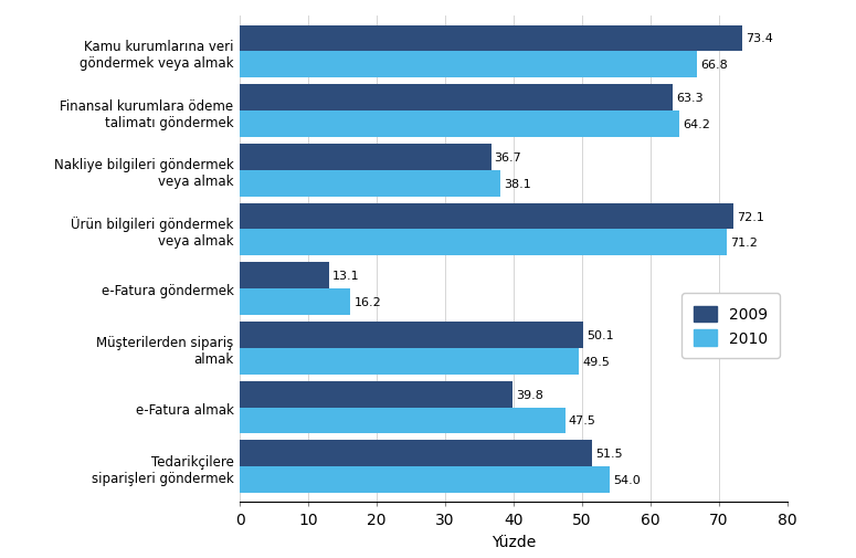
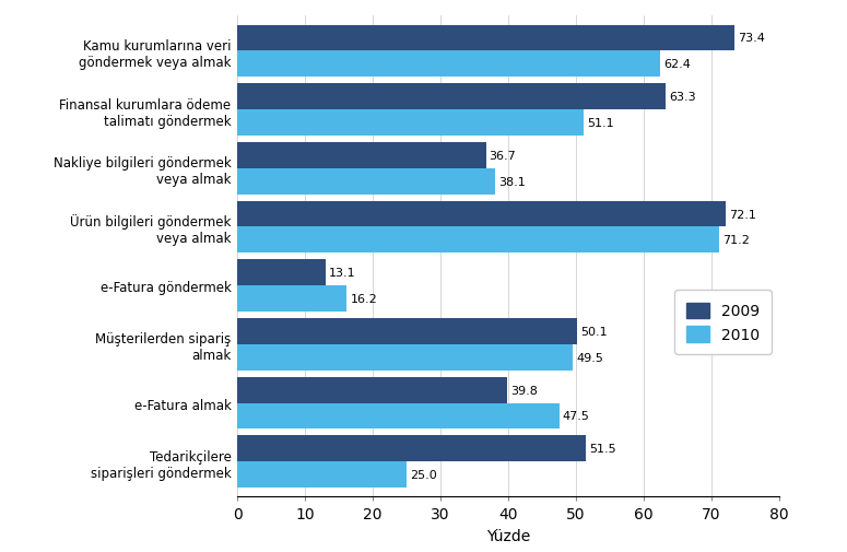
2010/Kamu kurumlarına veri göndermek veya almak: 66.8 -> 62.4
2010/Finansal kurumlara ödeme talimatı göndermek: 64.2 -> 51.1
2010/Tedarikçilere siparişleri göndermek: 54.0 -> 25.0
